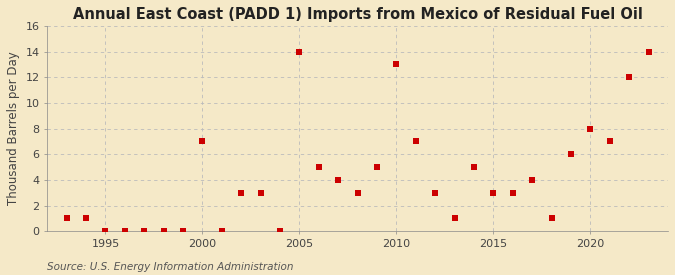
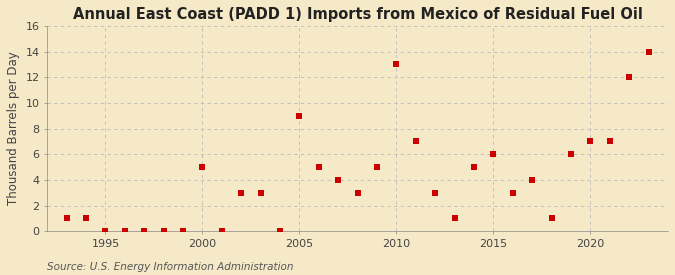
2000: 7 -> 5
2005: 14 -> 9
2015: 3 -> 6
2020: 8 -> 7
